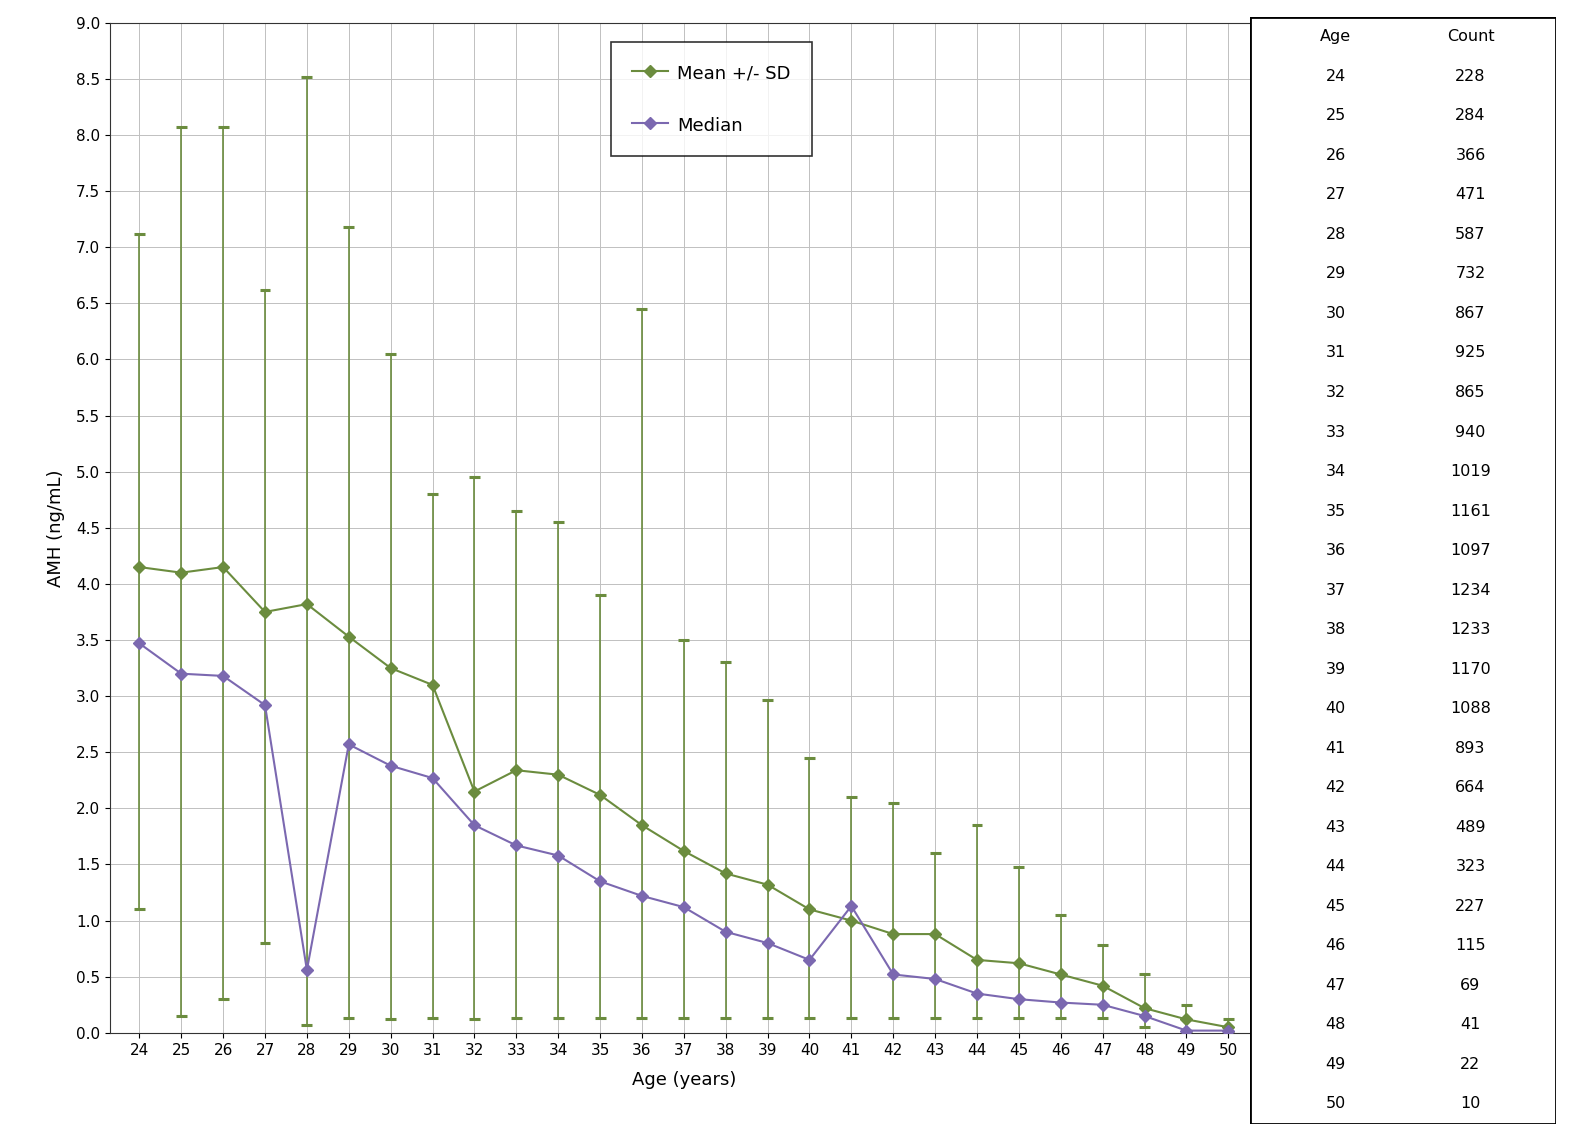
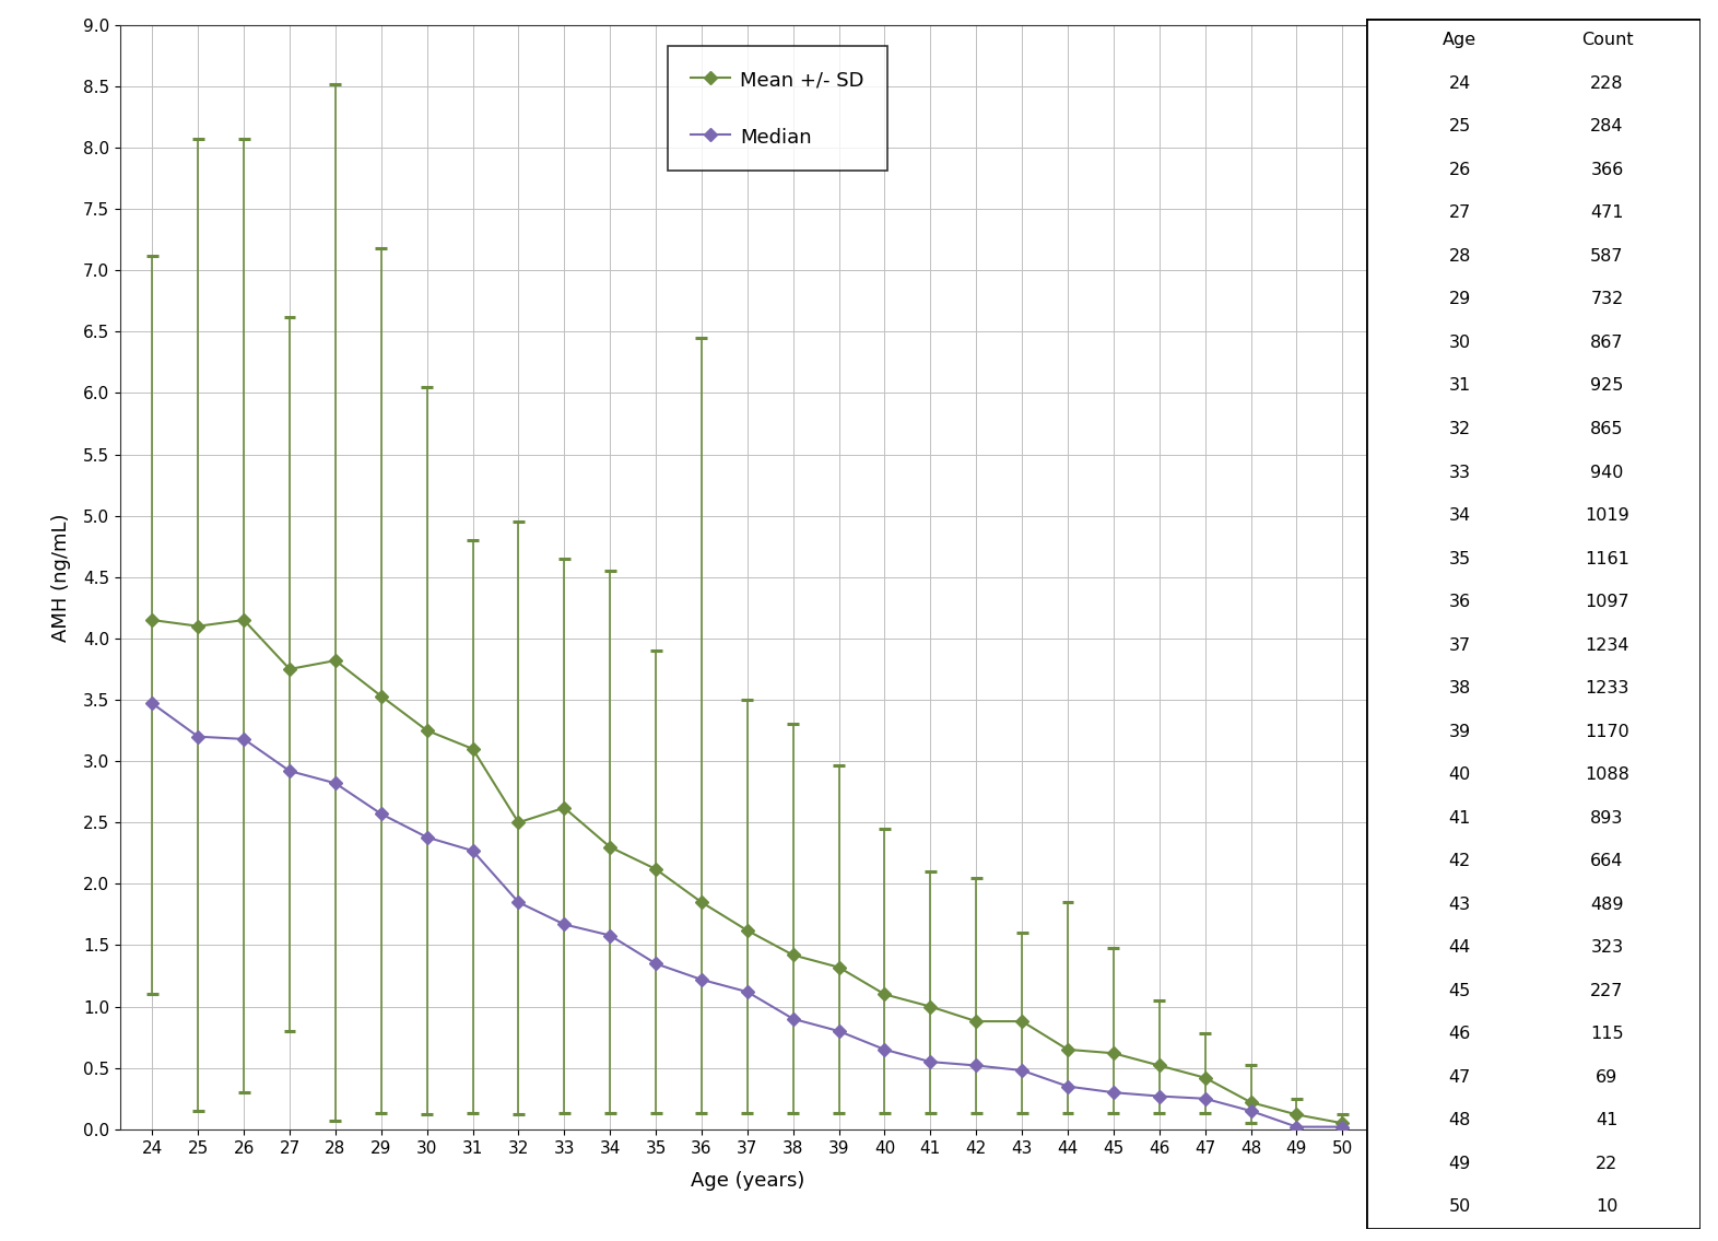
Median/28: 0.56 -> 2.82
Mean +/- SD/32: 2.15 -> 2.50
Mean +/- SD/33: 2.34 -> 2.62
Median/41: 1.13 -> 0.55
